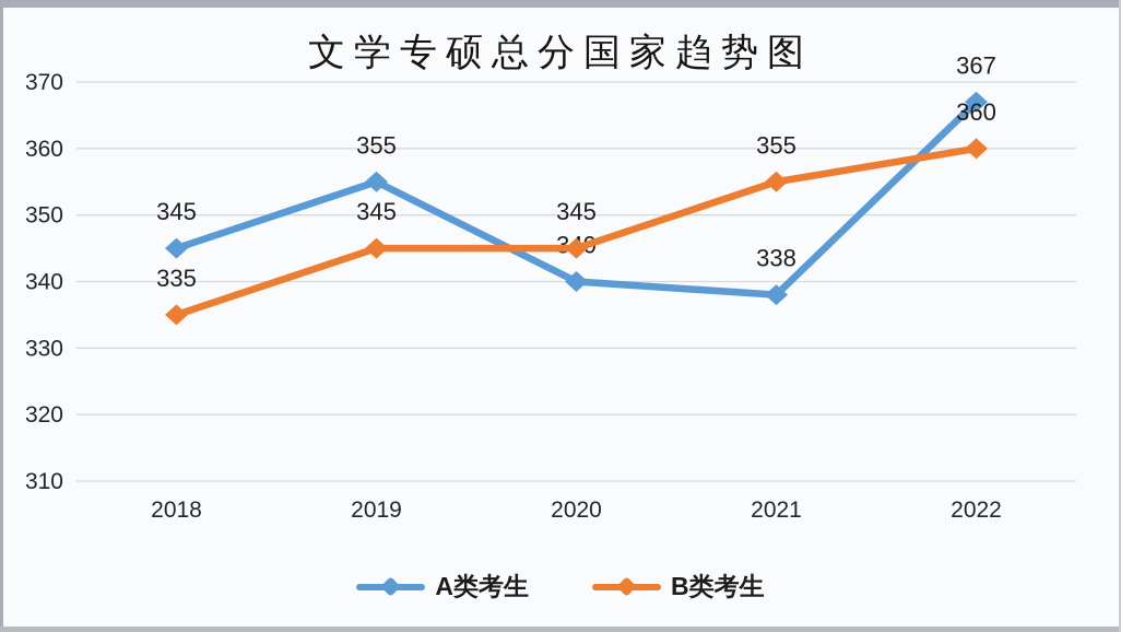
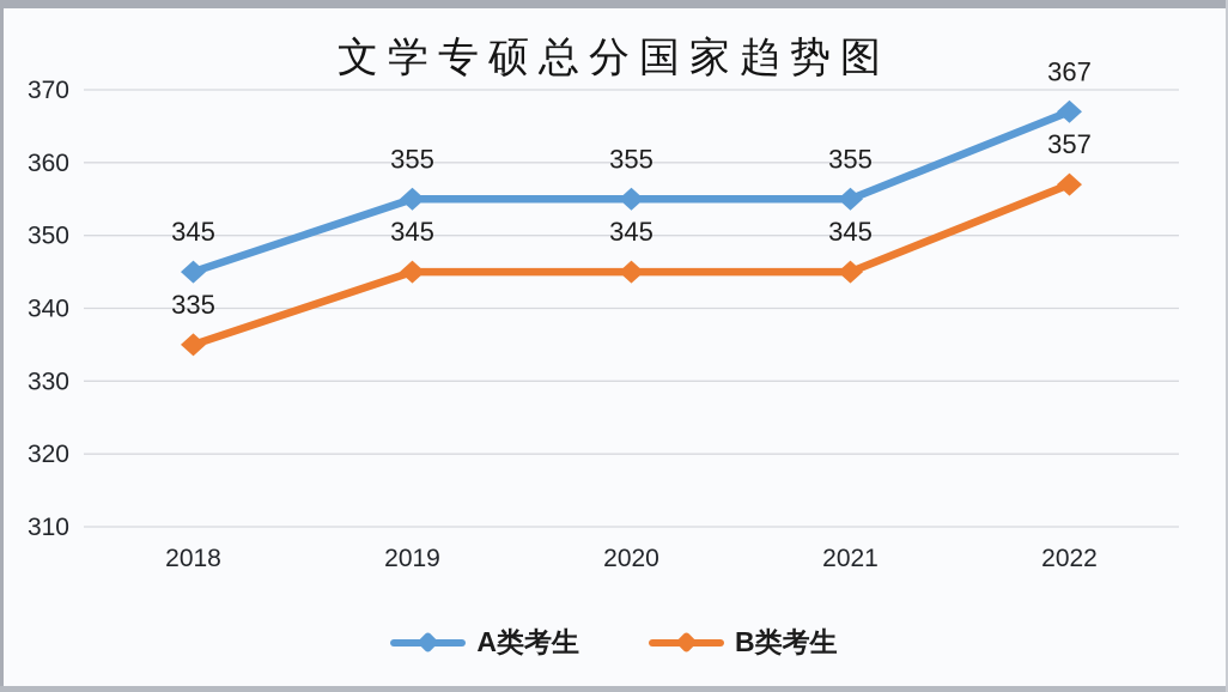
A类考生/2020: 340 -> 355
A类考生/2021: 338 -> 355
B类考生/2021: 355 -> 345
B类考生/2022: 360 -> 357
